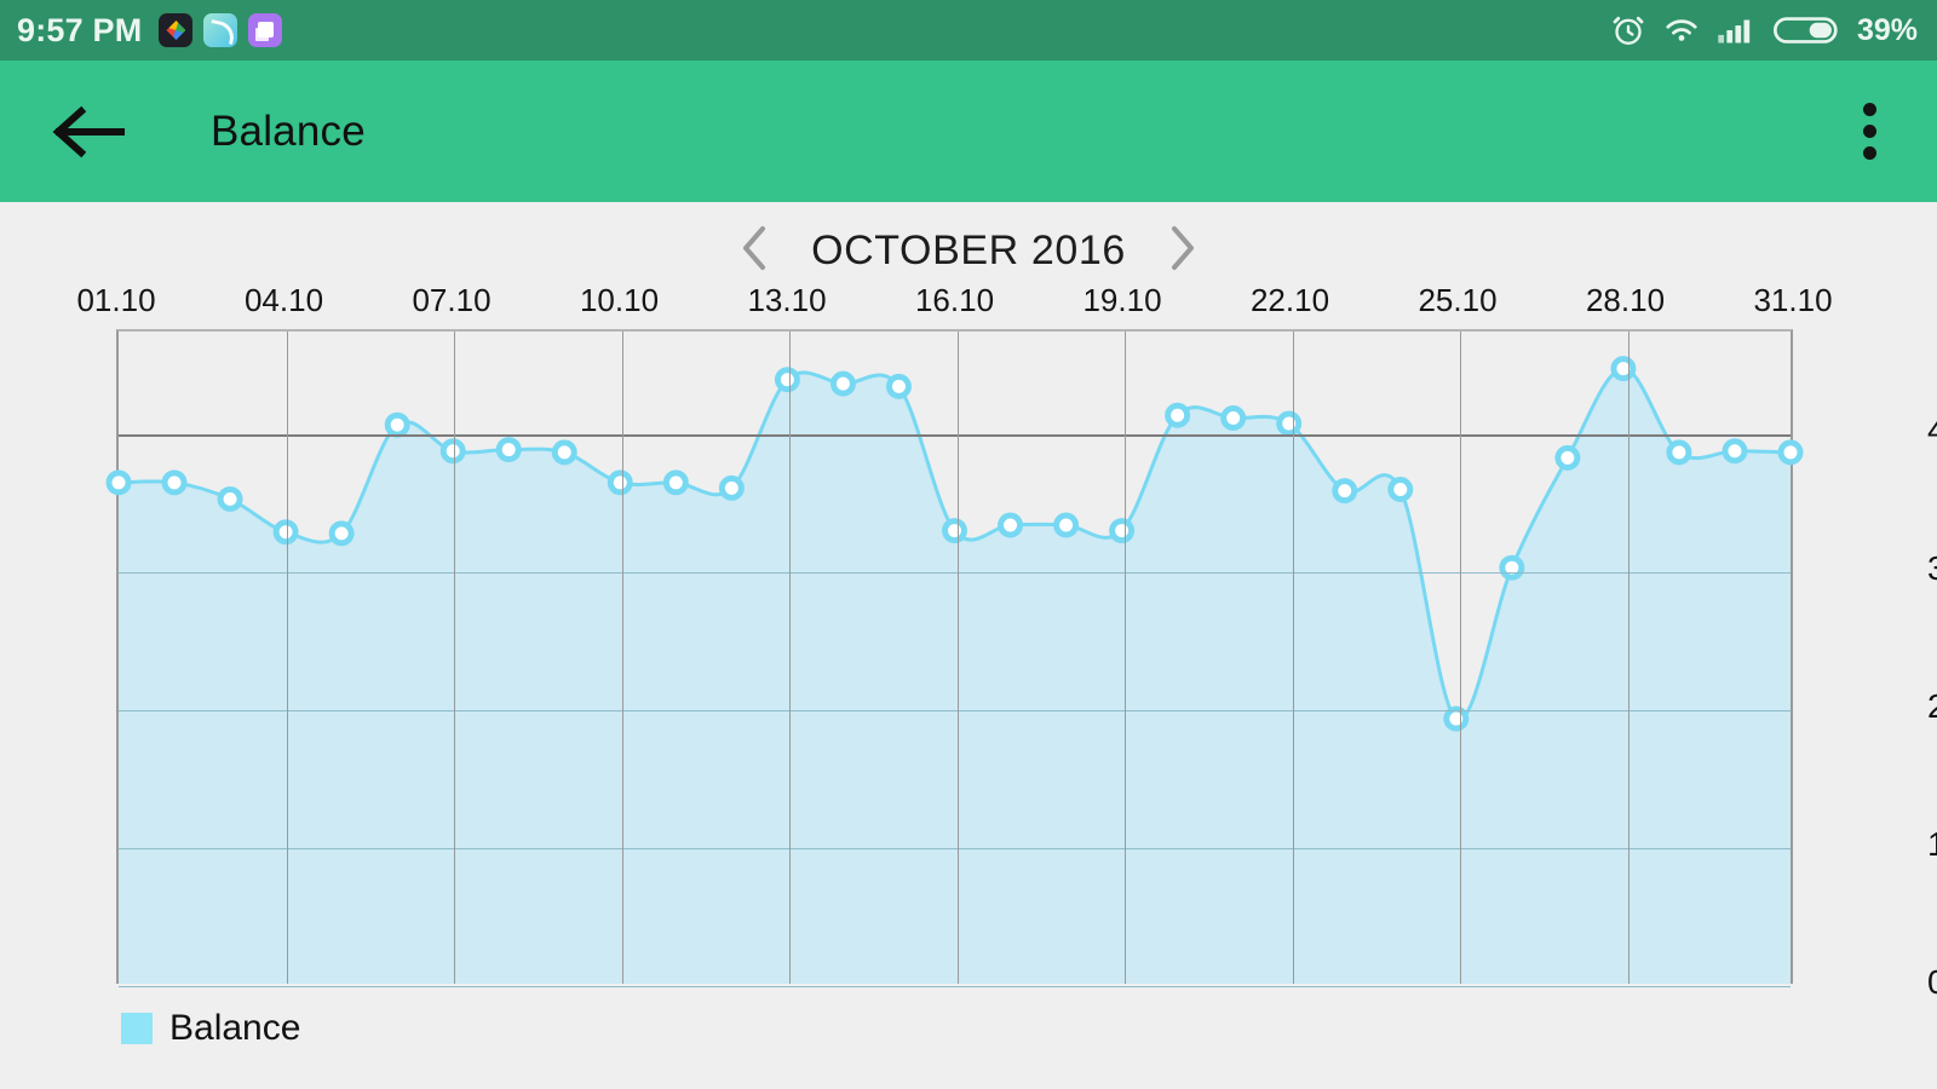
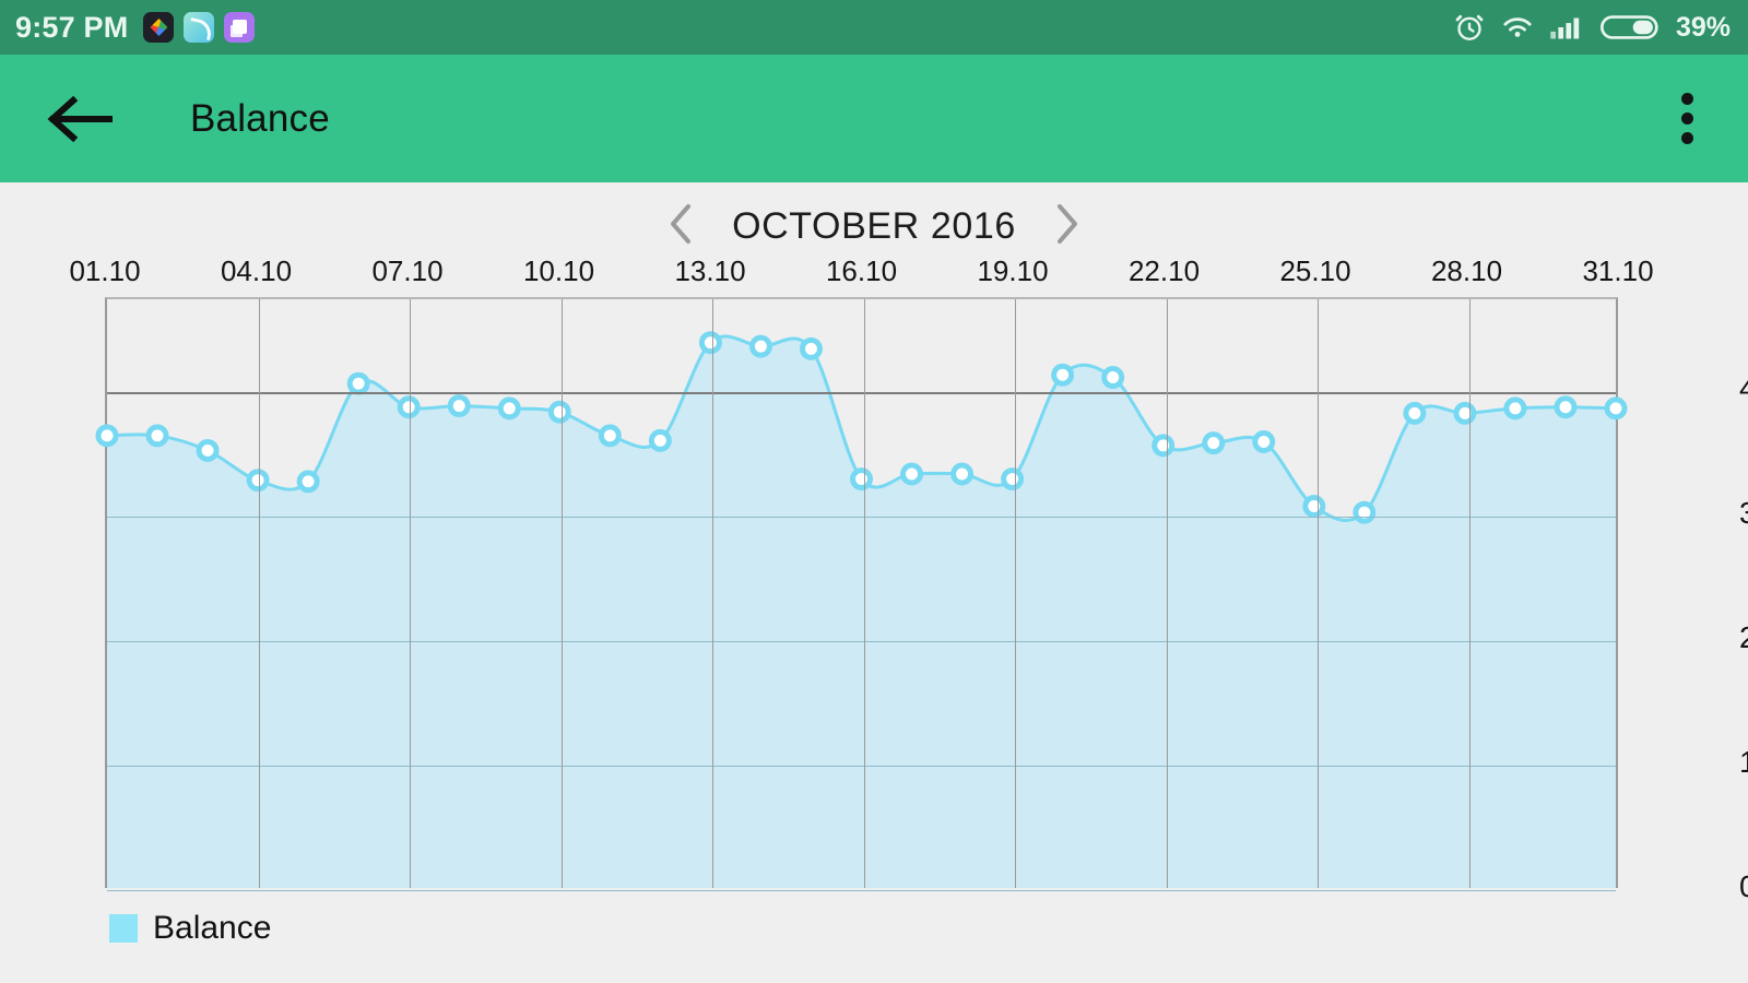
10.10: 3650 -> 3840
22.10: 4080 -> 3570
25.10: 1930 -> 3080
28.10: 4480 -> 3830
